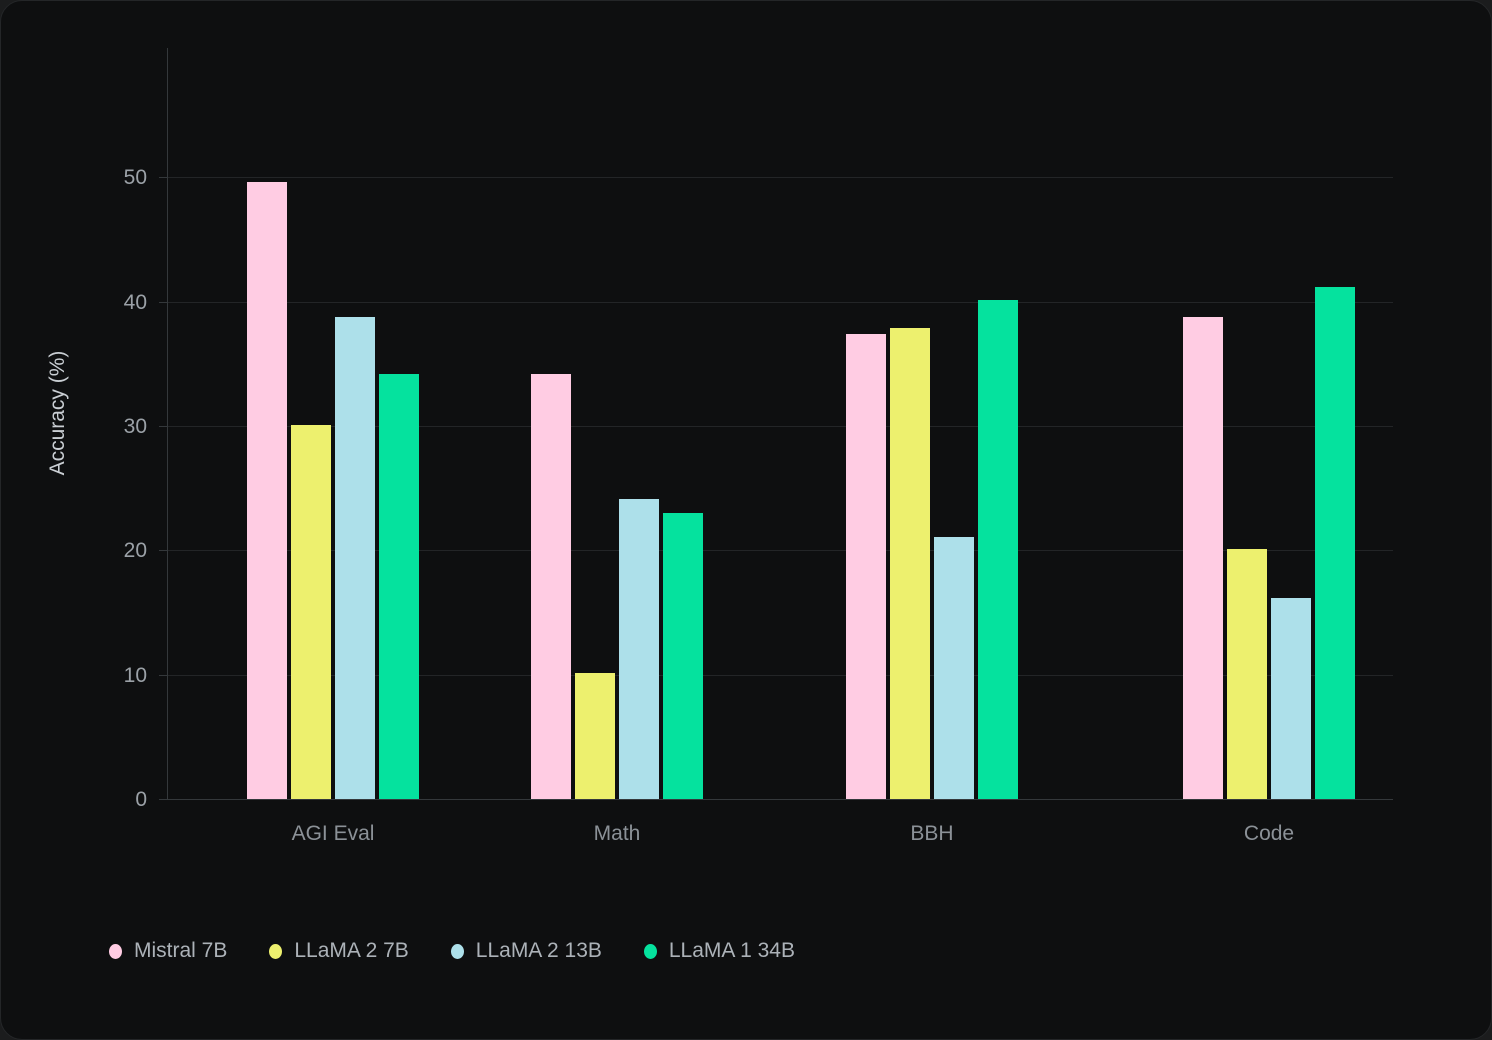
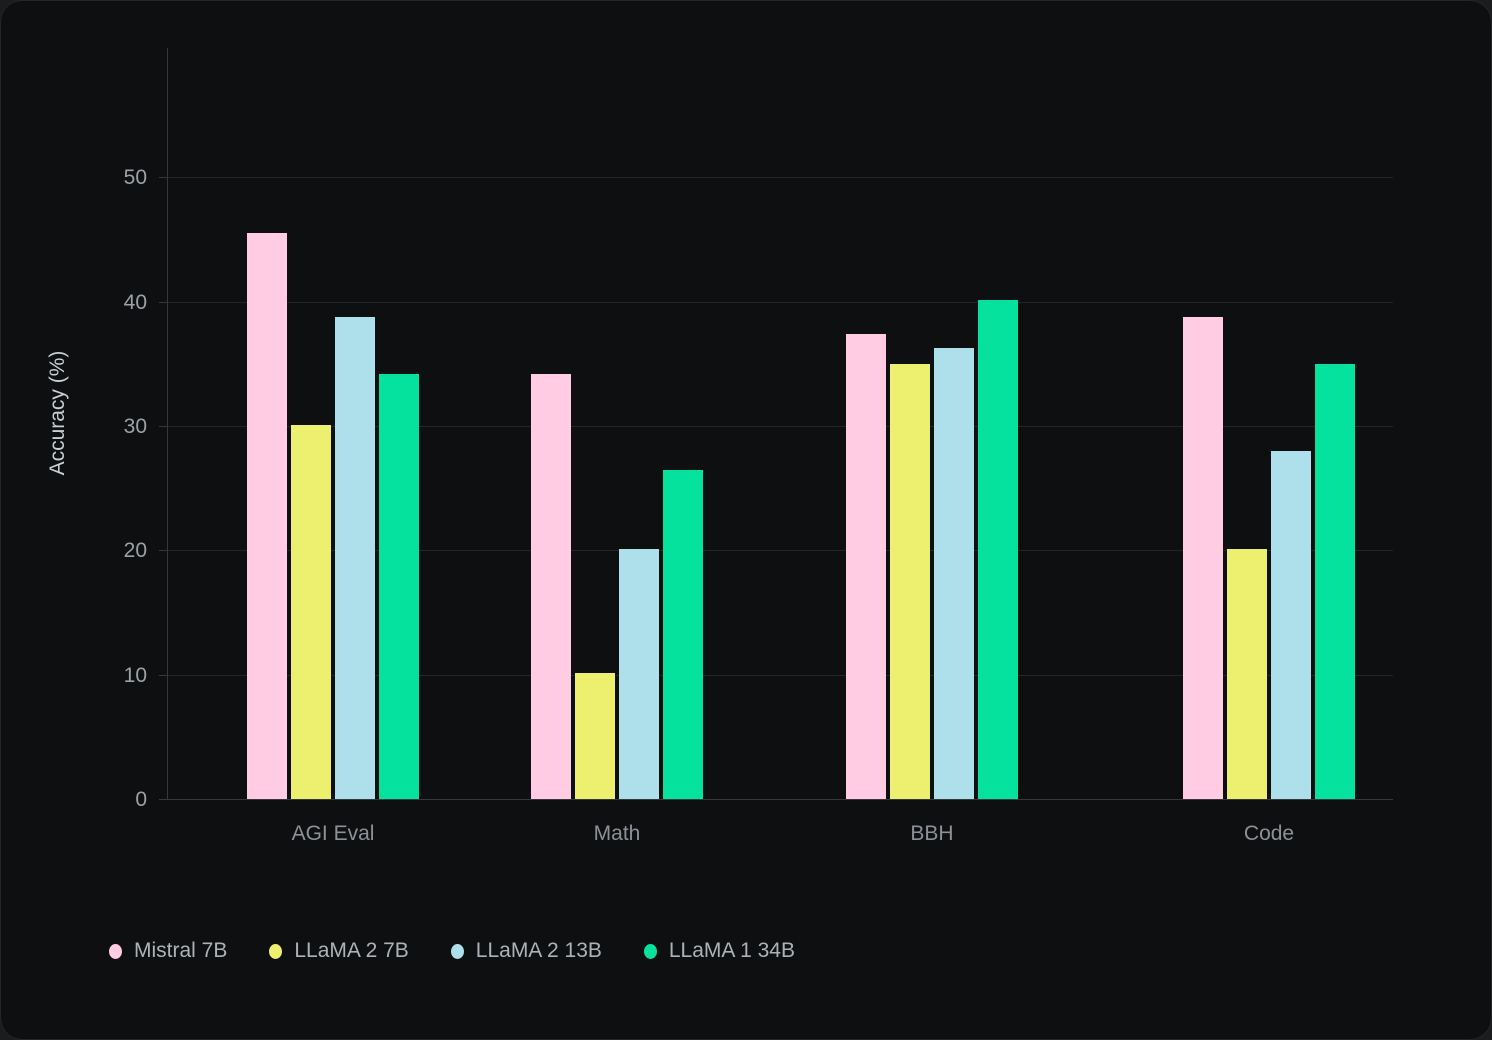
Mistral 7B/AGI Eval: 49.6 -> 45.5
LLaMA 2 13B/Math: 24.1 -> 20.1
LLaMA 1 34B/Math: 23.0 -> 26.5
LLaMA 2 7B/BBH: 37.9 -> 35.0
LLaMA 2 13B/BBH: 21.1 -> 36.3
LLaMA 2 13B/Code: 16.2 -> 28.0
LLaMA 1 34B/Code: 41.2 -> 35.0
